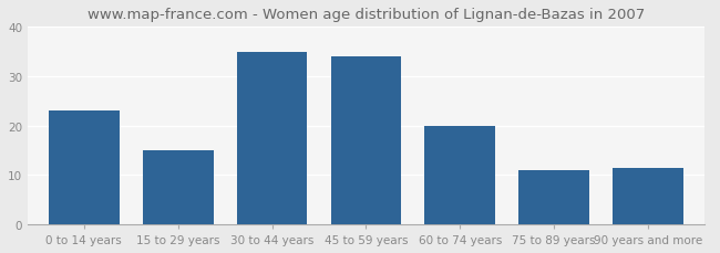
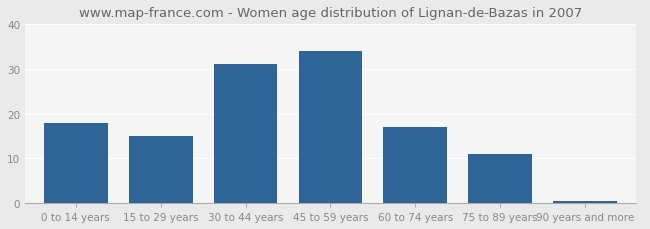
0 to 14 years: 23.0 -> 18.0
30 to 44 years: 35.0 -> 31.0
60 to 74 years: 20.0 -> 17.0
90 years and more: 11.5 -> 0.5
